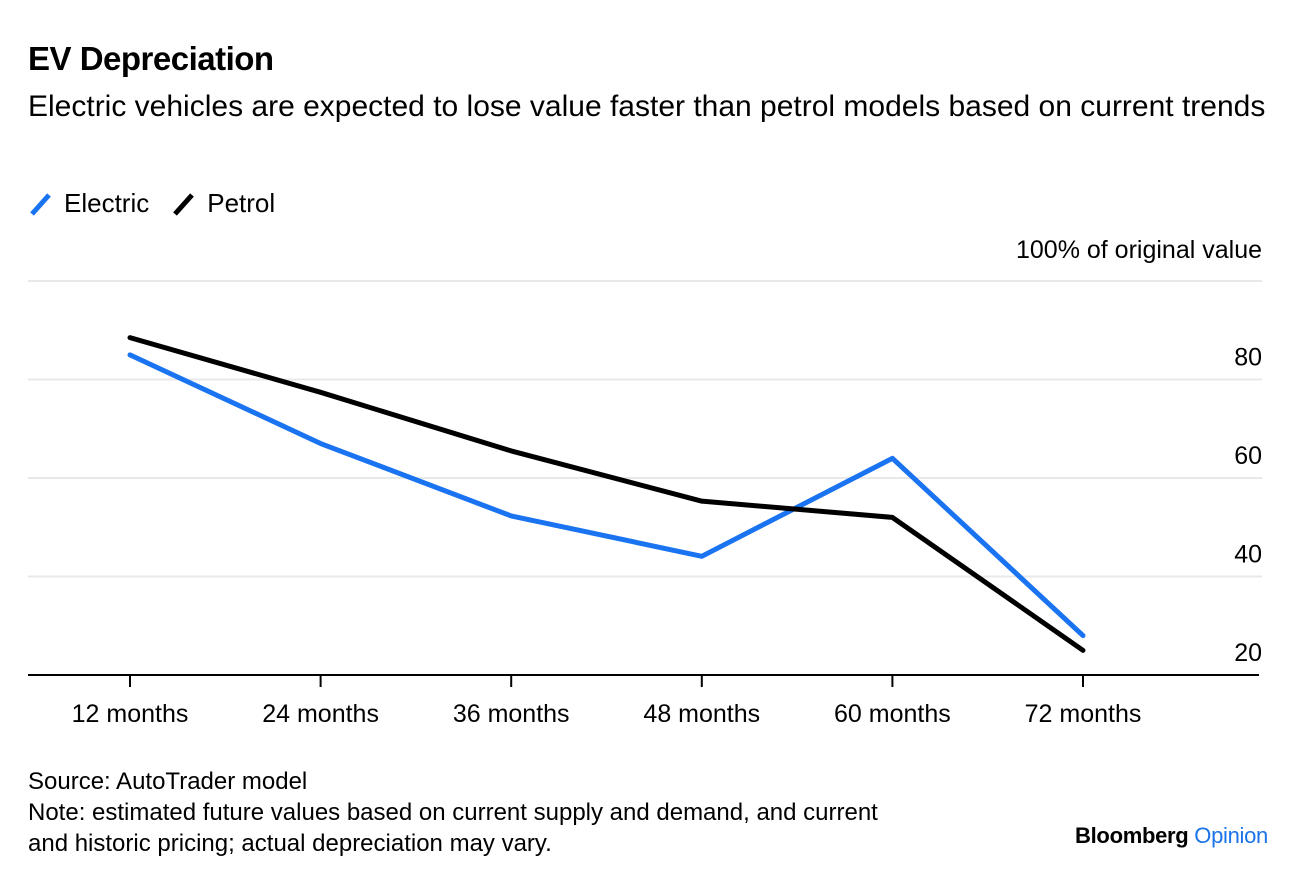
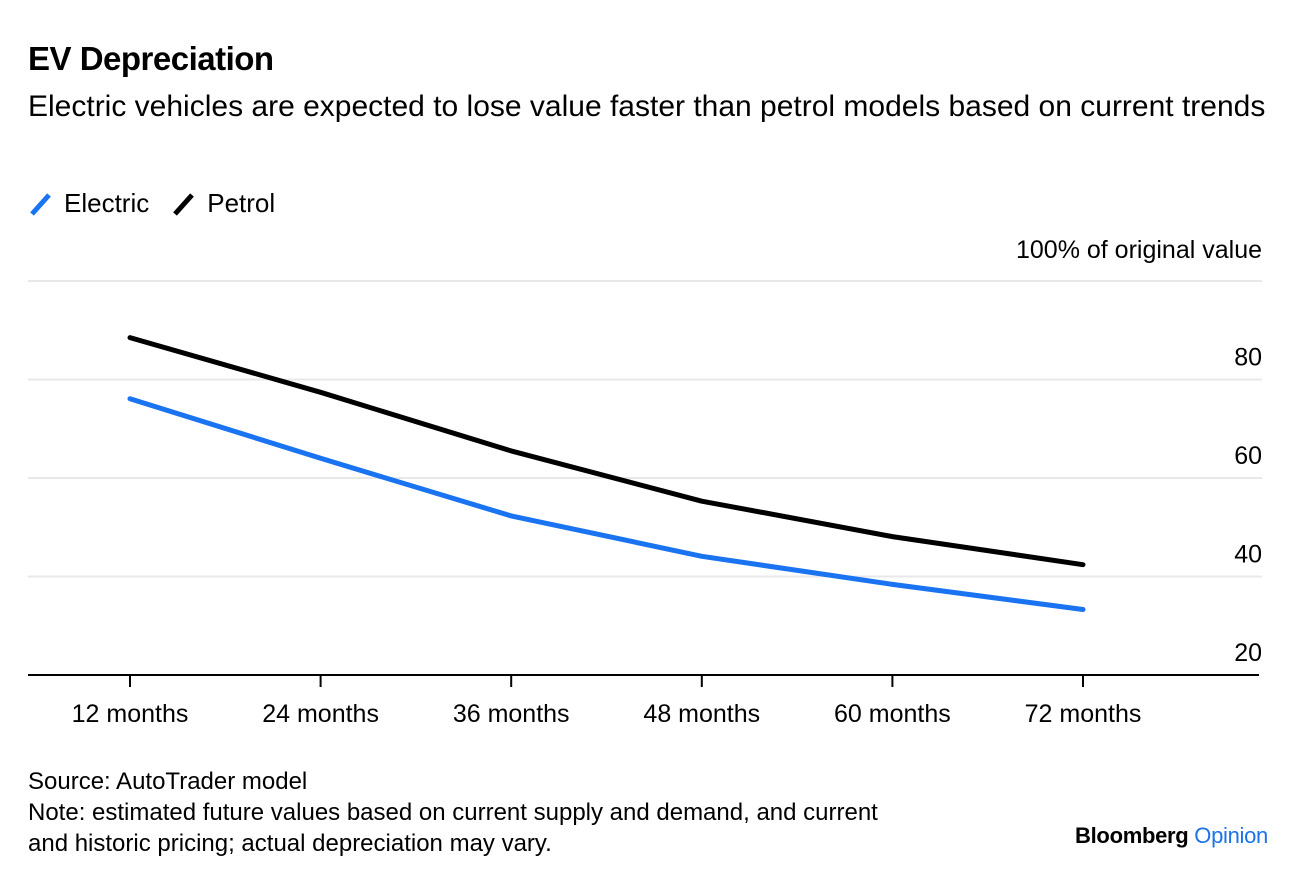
Electric/12 months: 85 -> 76
Electric/24 months: 67 -> 64
Electric/60 months: 64 -> 38
Petrol/60 months: 52 -> 48
Electric/72 months: 28 -> 33
Petrol/72 months: 25 -> 42
